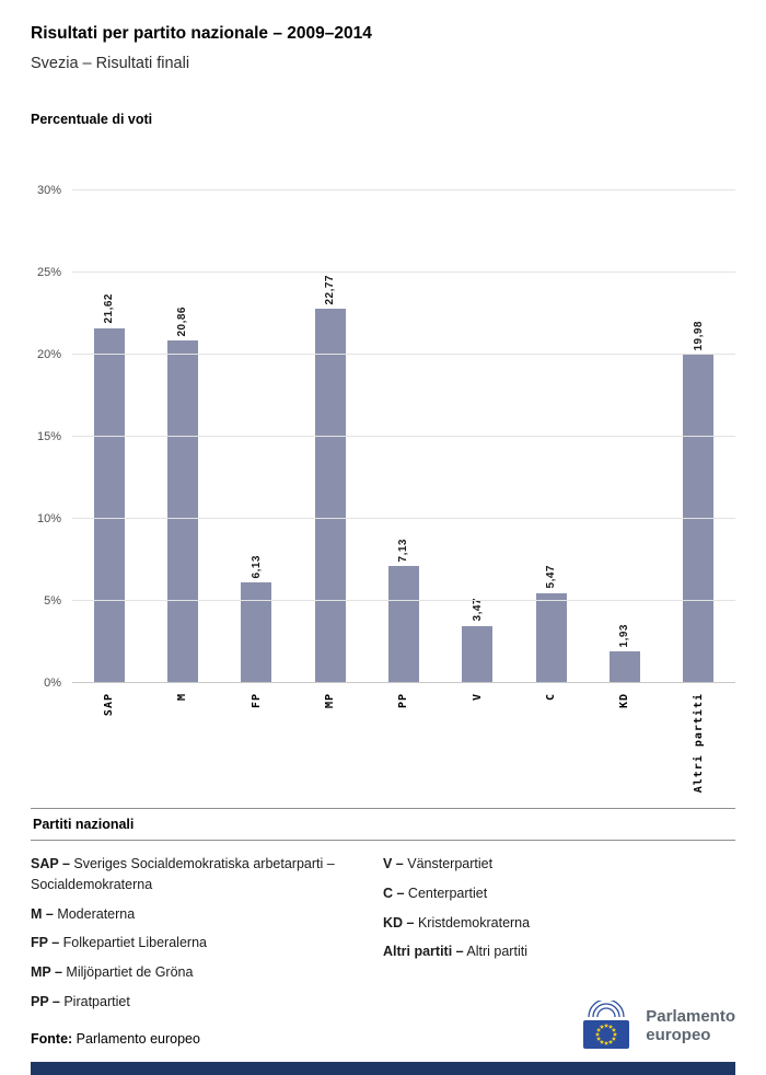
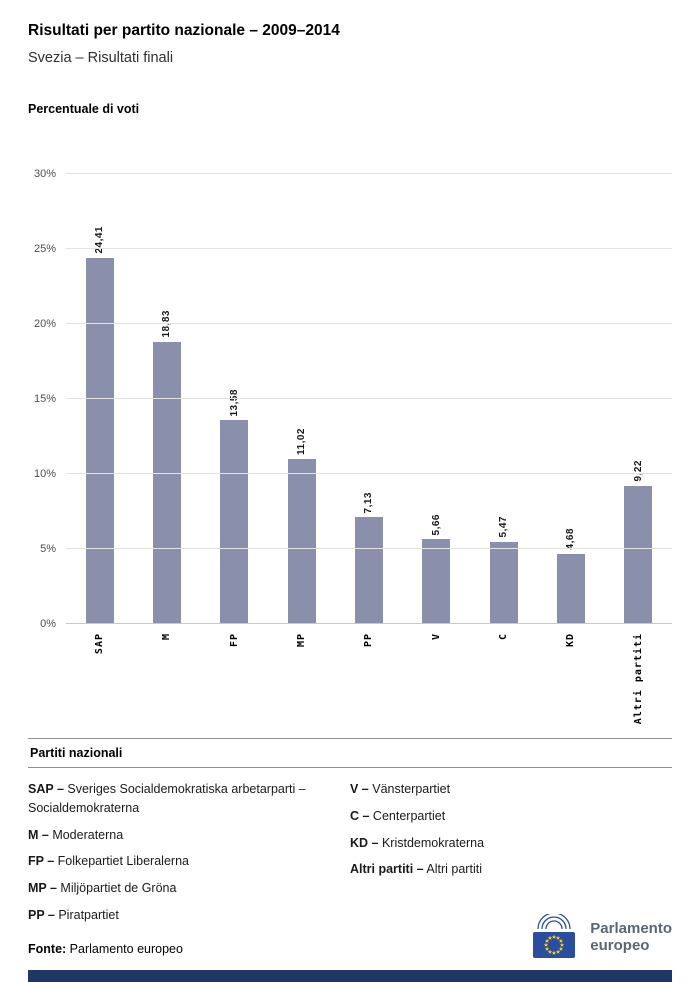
SAP: 21,62 -> 24,41
M: 20,86 -> 18,83
FP: 6,13 -> 13,58
MP: 22,77 -> 11,02
V: 3,47 -> 5,66
KD: 1,93 -> 4,68
Altri partiti: 19,98 -> 9,22
